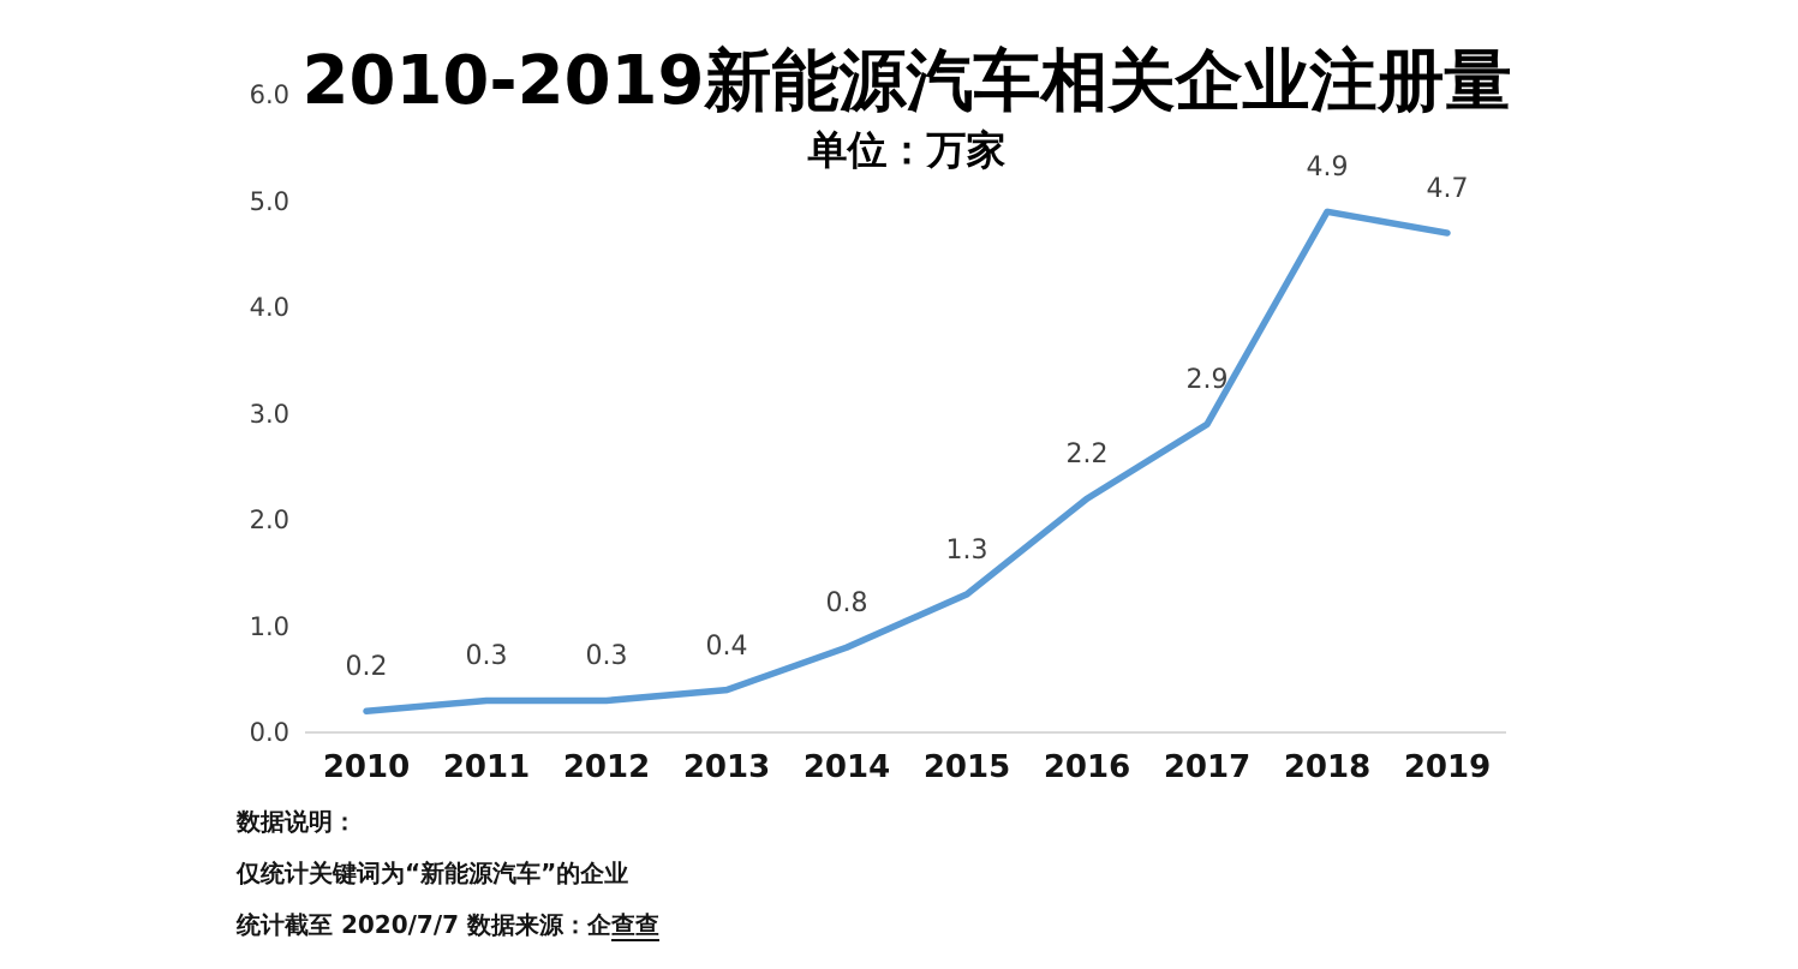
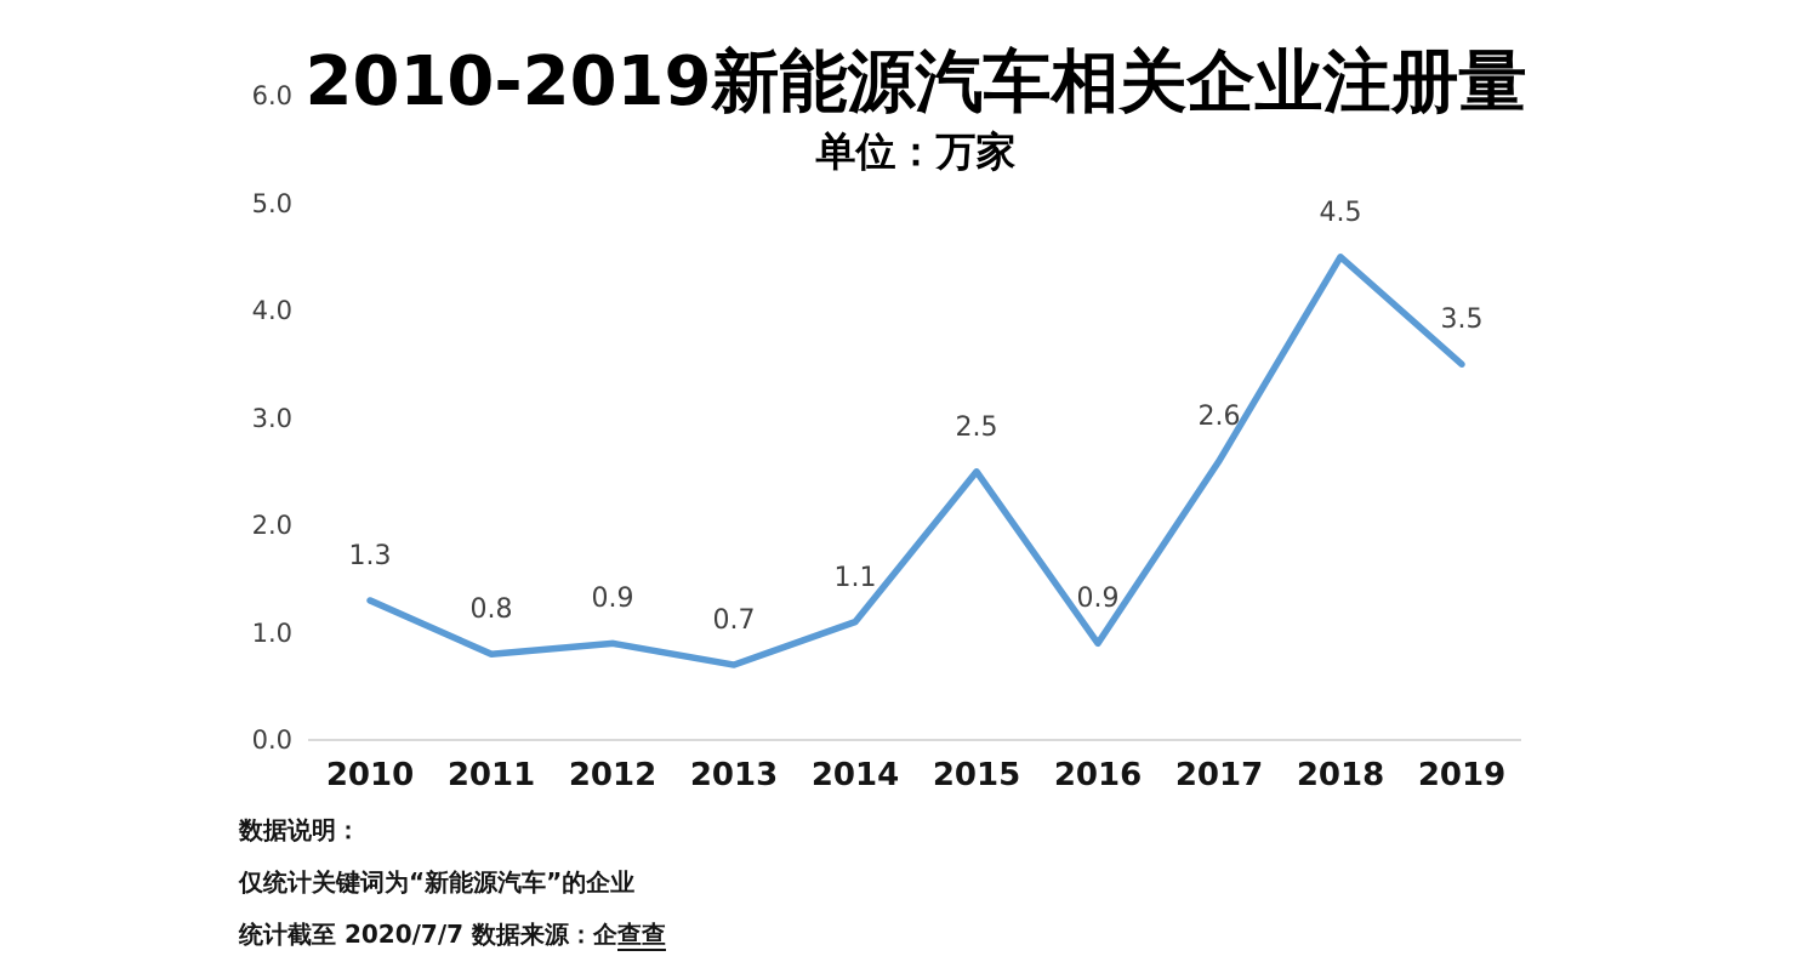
2010: 0.2 -> 1.3
2011: 0.3 -> 0.8
2012: 0.3 -> 0.9
2013: 0.4 -> 0.7
2014: 0.8 -> 1.1
2015: 1.3 -> 2.5
2016: 2.2 -> 0.9
2017: 2.9 -> 2.6
2018: 4.9 -> 4.5
2019: 4.7 -> 3.5
